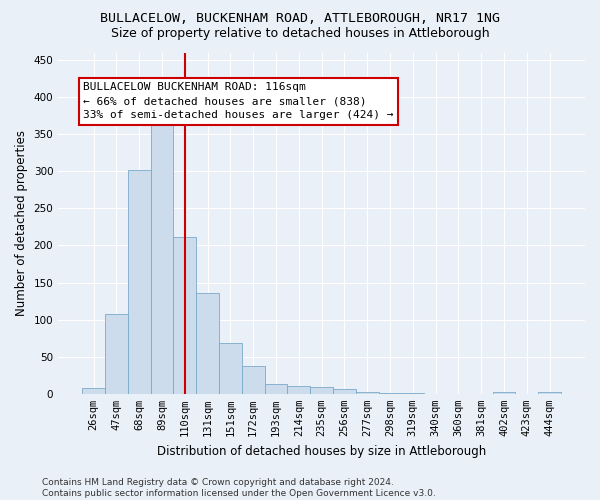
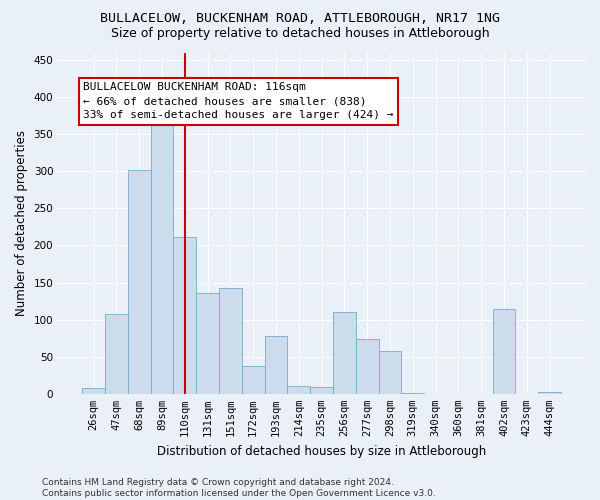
151sqm: 68 -> 142
193sqm: 13 -> 78
256sqm: 6 -> 110
277sqm: 3 -> 74
298sqm: 1 -> 58
402sqm: 3 -> 114
